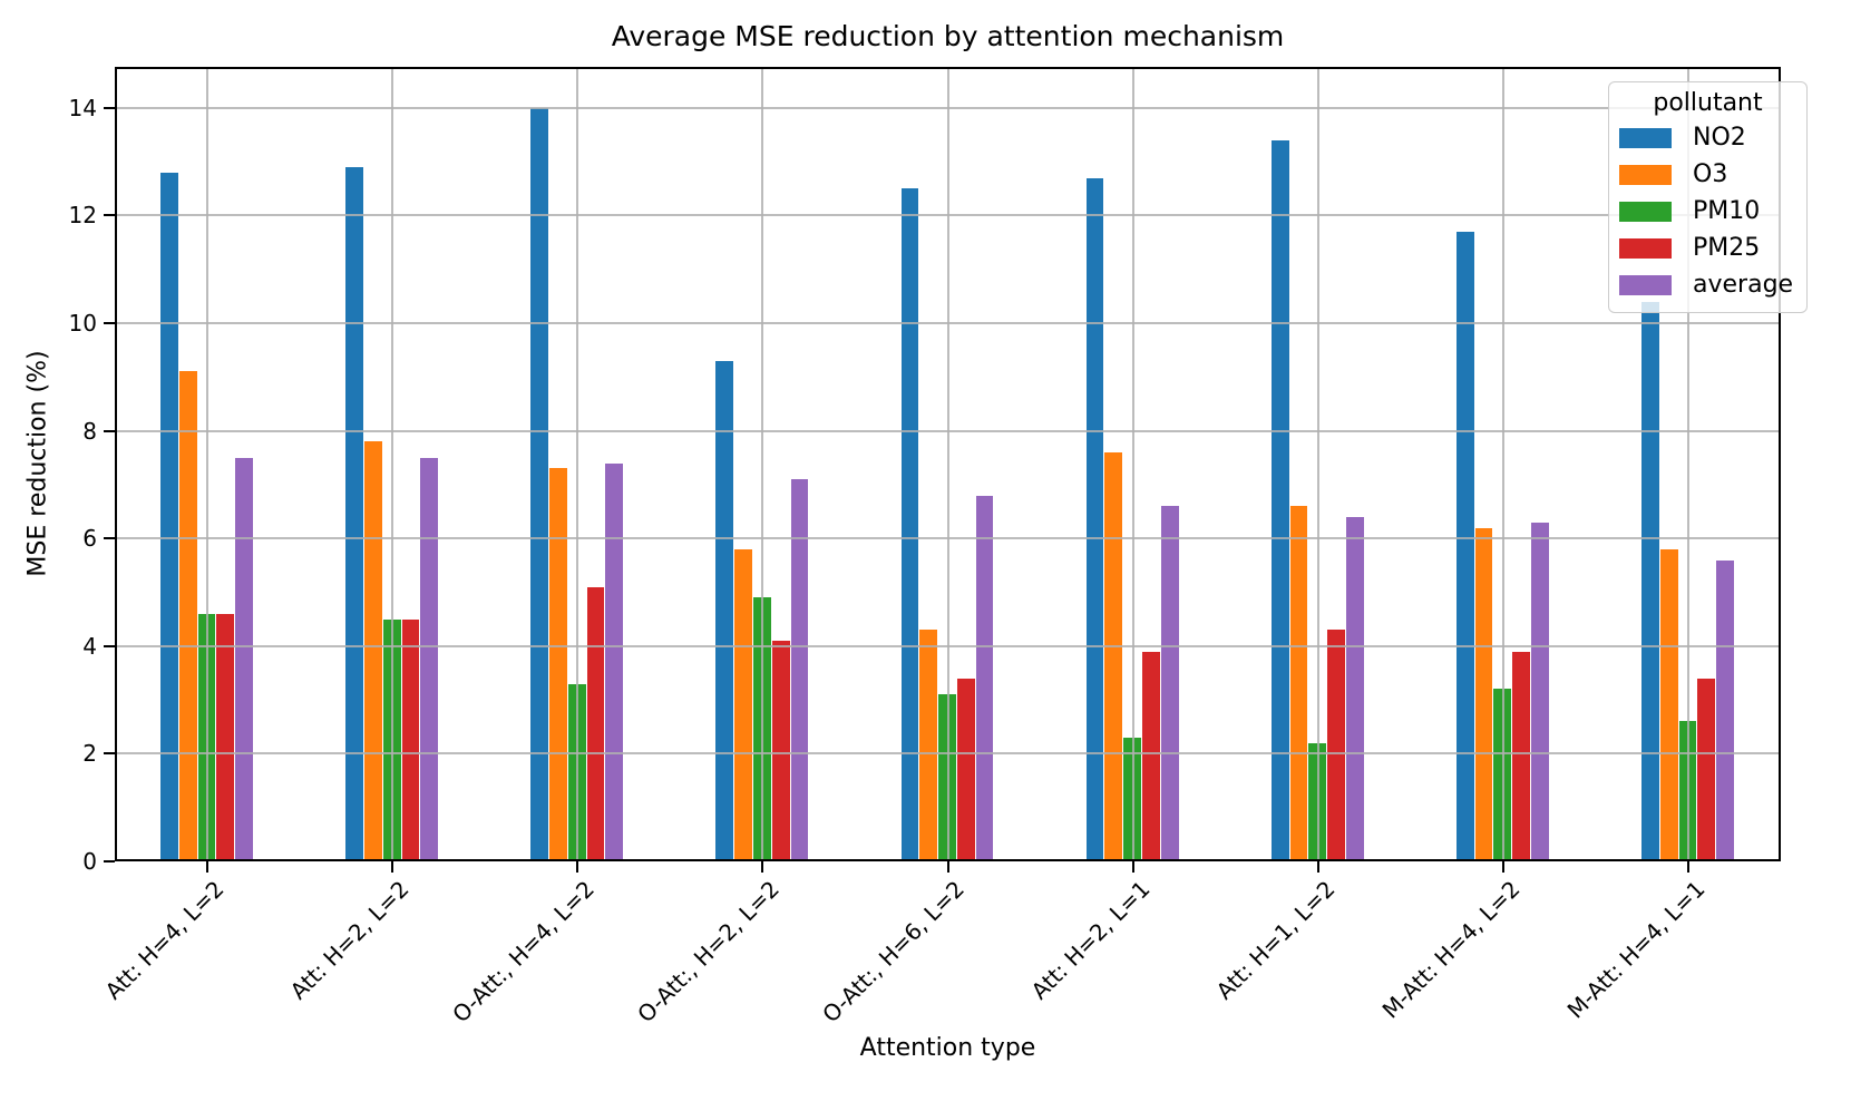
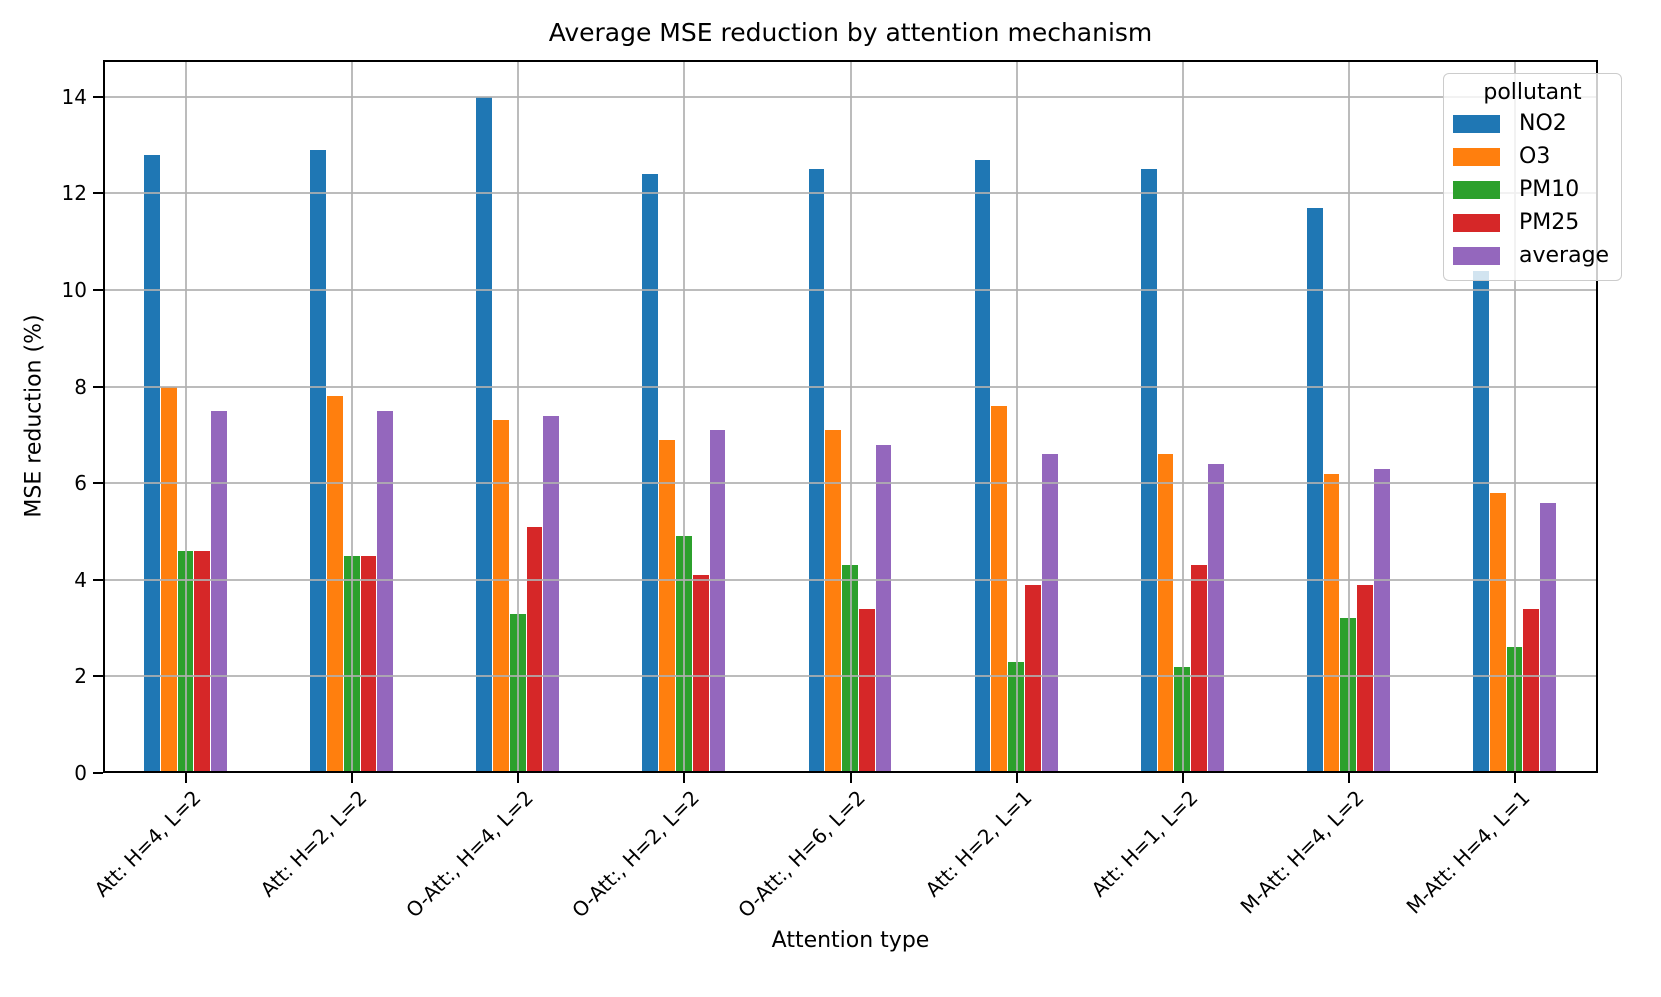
O3/Att: H=4, L=2: 9.1 -> 8.0
NO2/O-Att:, H=2, L=2: 9.3 -> 12.4
O3/O-Att:, H=2, L=2: 5.8 -> 6.9
O3/O-Att:, H=6, L=2: 4.3 -> 7.1
PM10/O-Att:, H=6, L=2: 3.1 -> 4.3
NO2/Att: H=1, L=2: 13.4 -> 12.5
